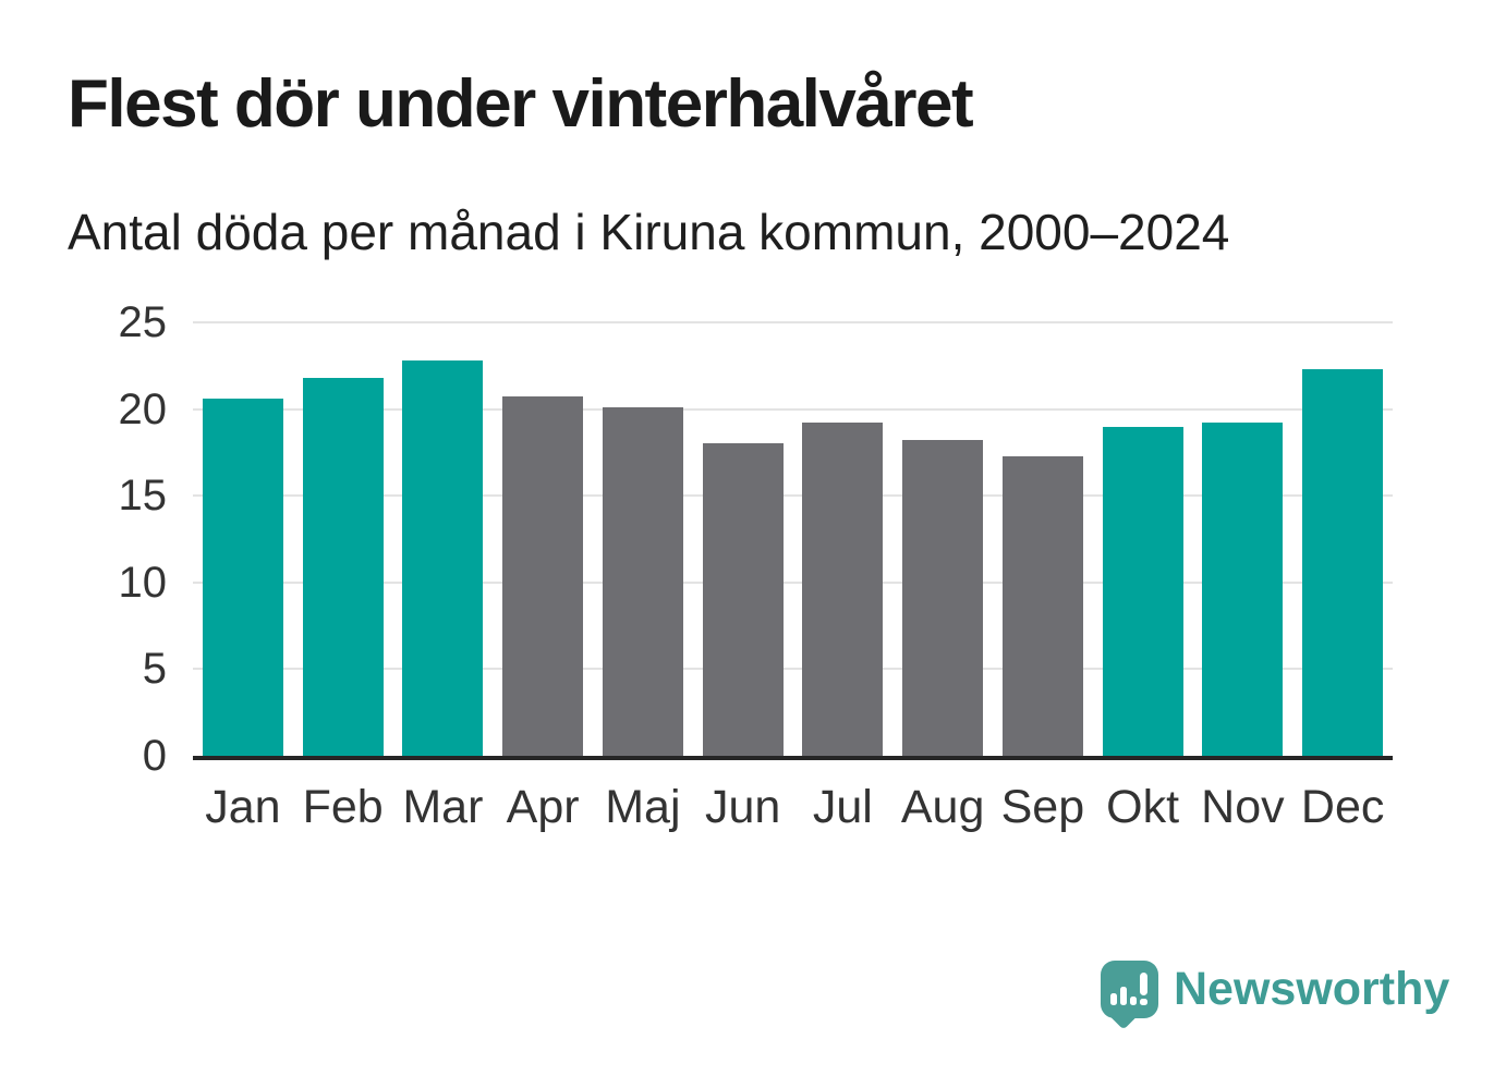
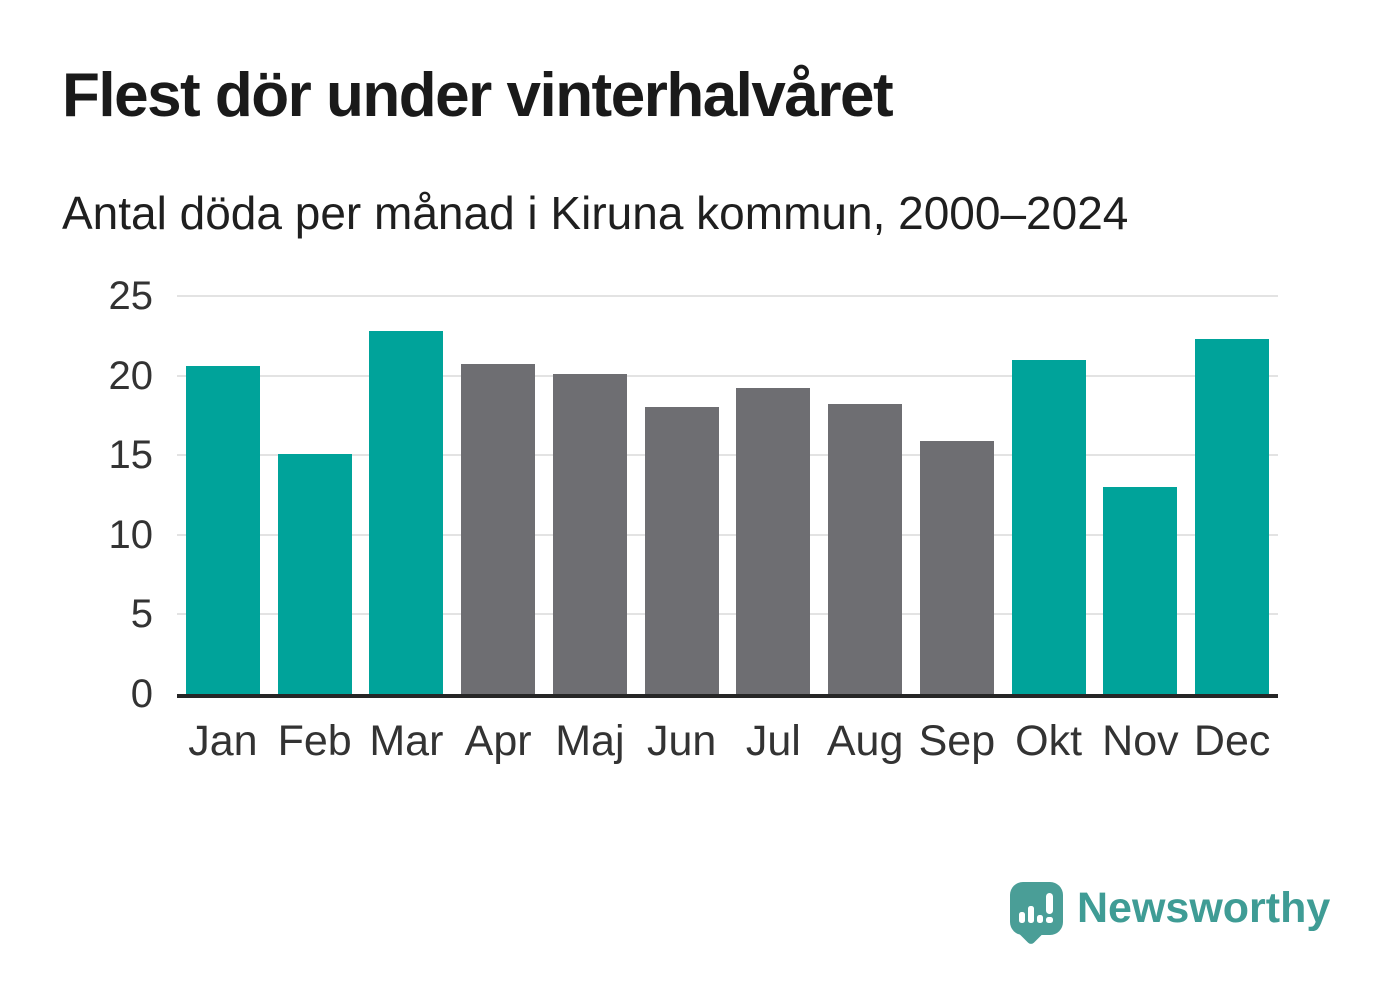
Feb: 21.8 -> 15.1
Sep: 17.3 -> 15.9
Okt: 19.0 -> 21.0
Nov: 19.2 -> 13.0
